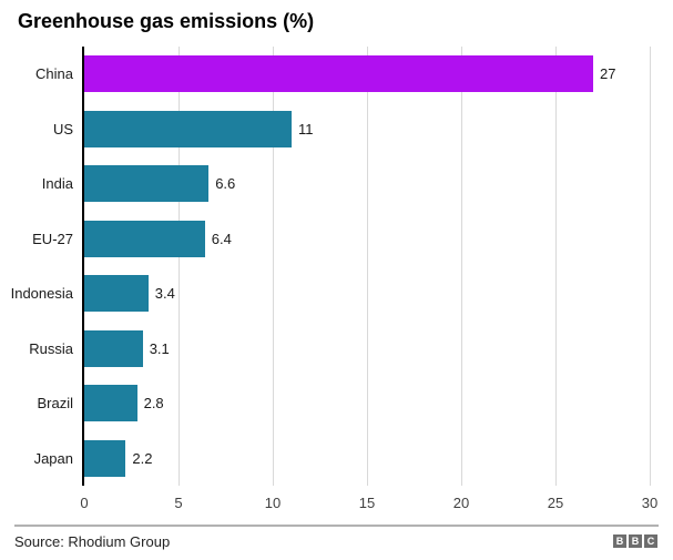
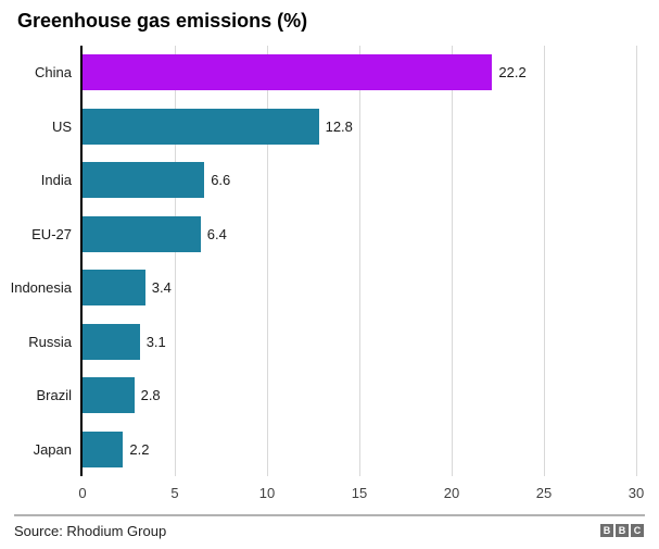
China: 27 -> 22.2
US: 11 -> 12.8
